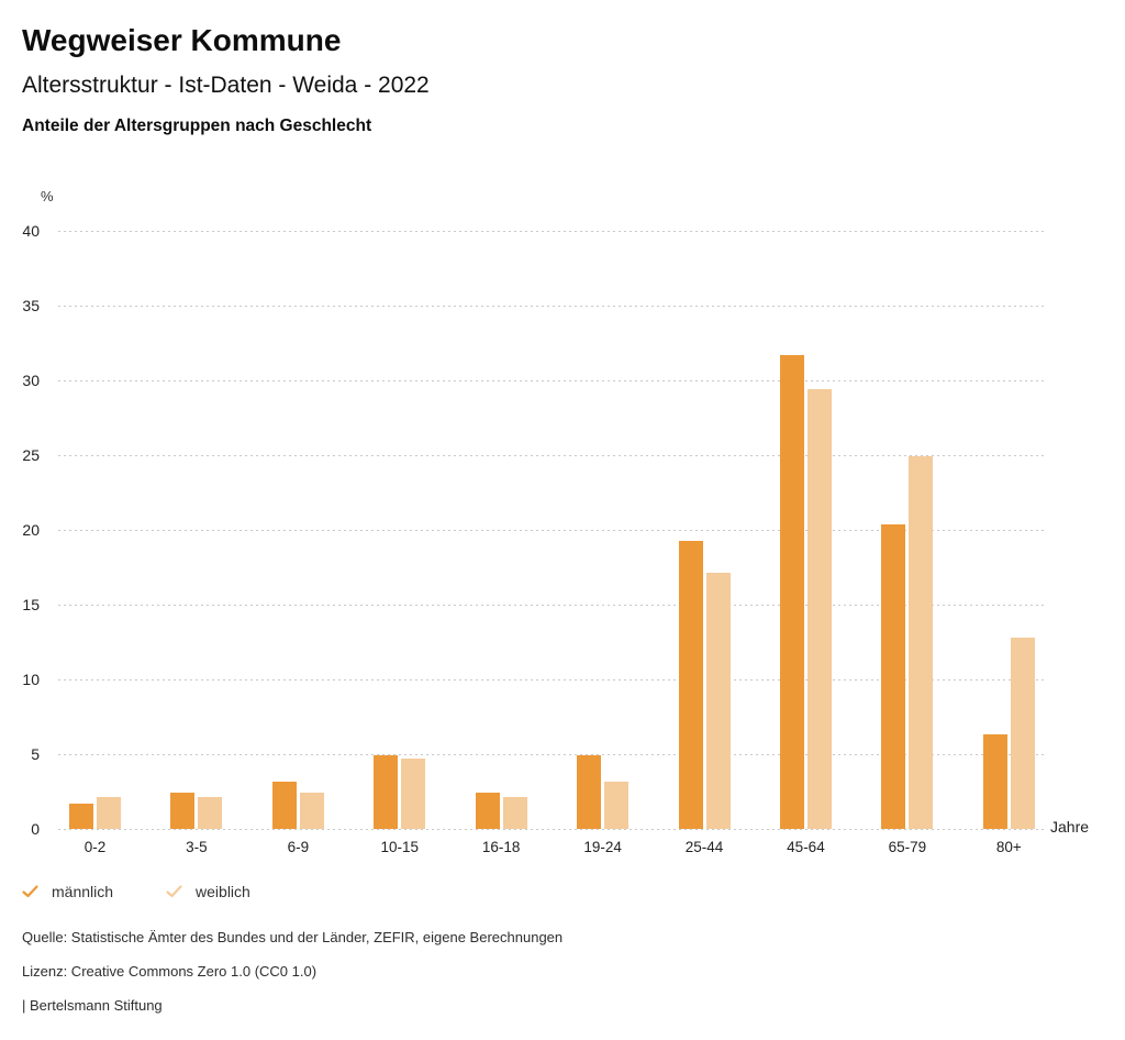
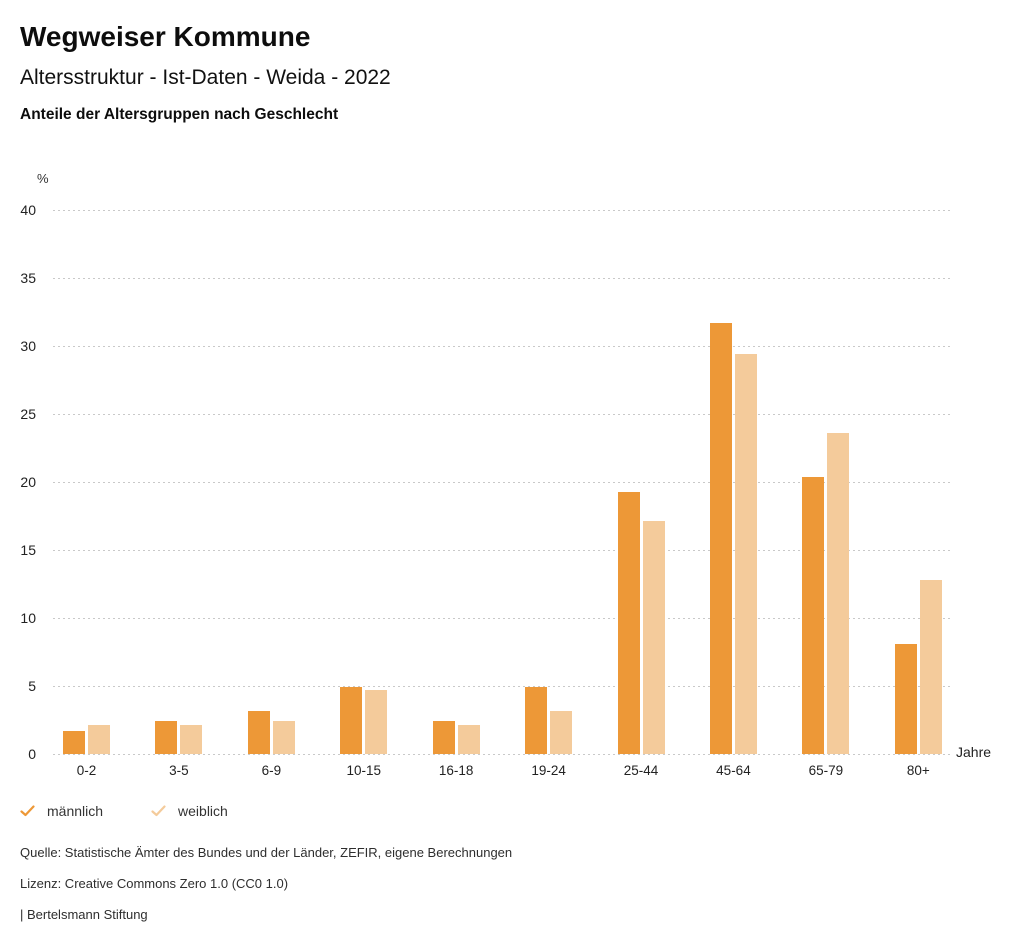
weiblich/65-79: 24.9 -> 23.6
männlich/80+: 6.3 -> 8.1
